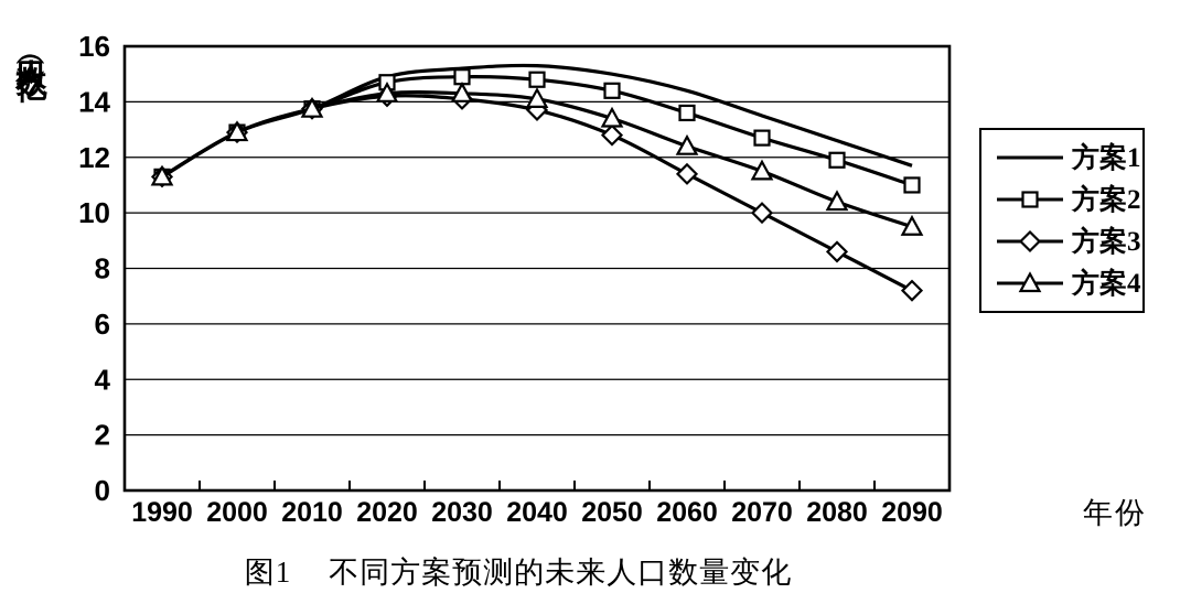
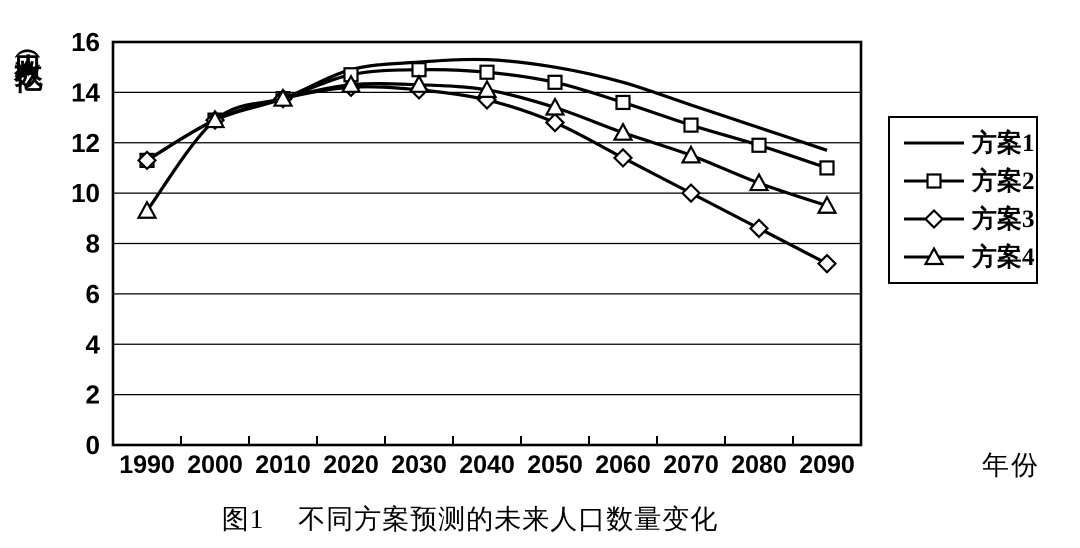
方案4/1990: 11.3 -> 9.3
